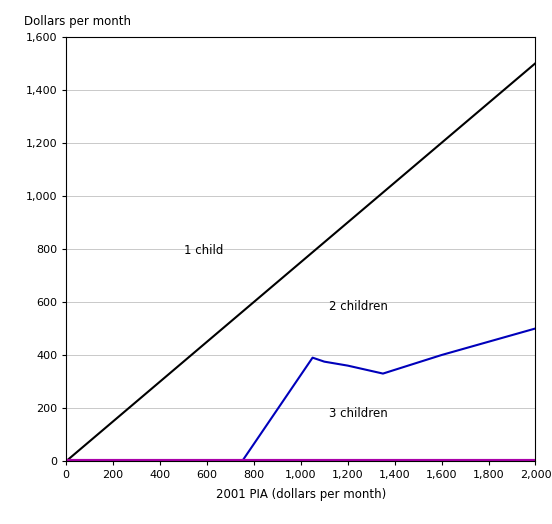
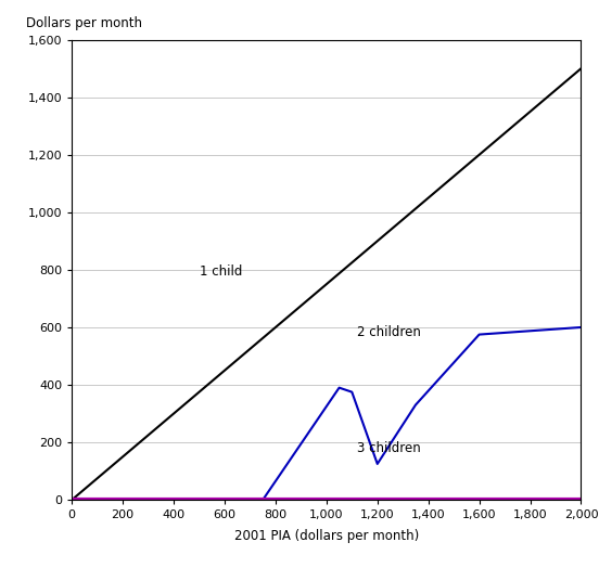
1,200: 360 -> 125
1,600: 400 -> 575
2,000: 500 -> 600
